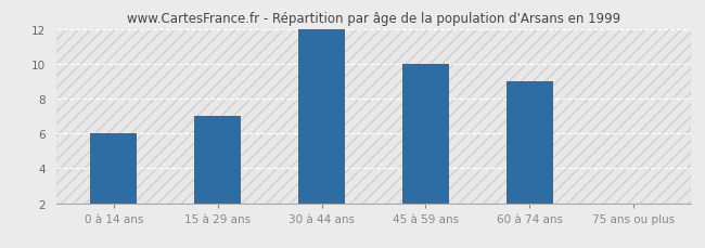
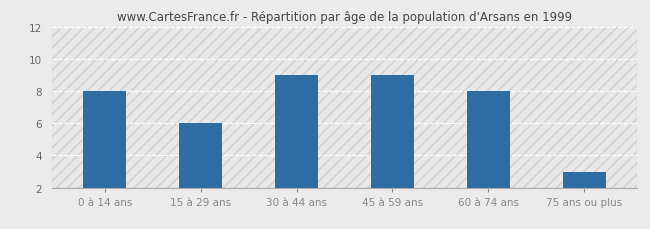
0 à 14 ans: 6 -> 8
15 à 29 ans: 7 -> 6
30 à 44 ans: 12 -> 9
45 à 59 ans: 10 -> 9
60 à 74 ans: 9 -> 8
75 ans ou plus: 2 -> 3
